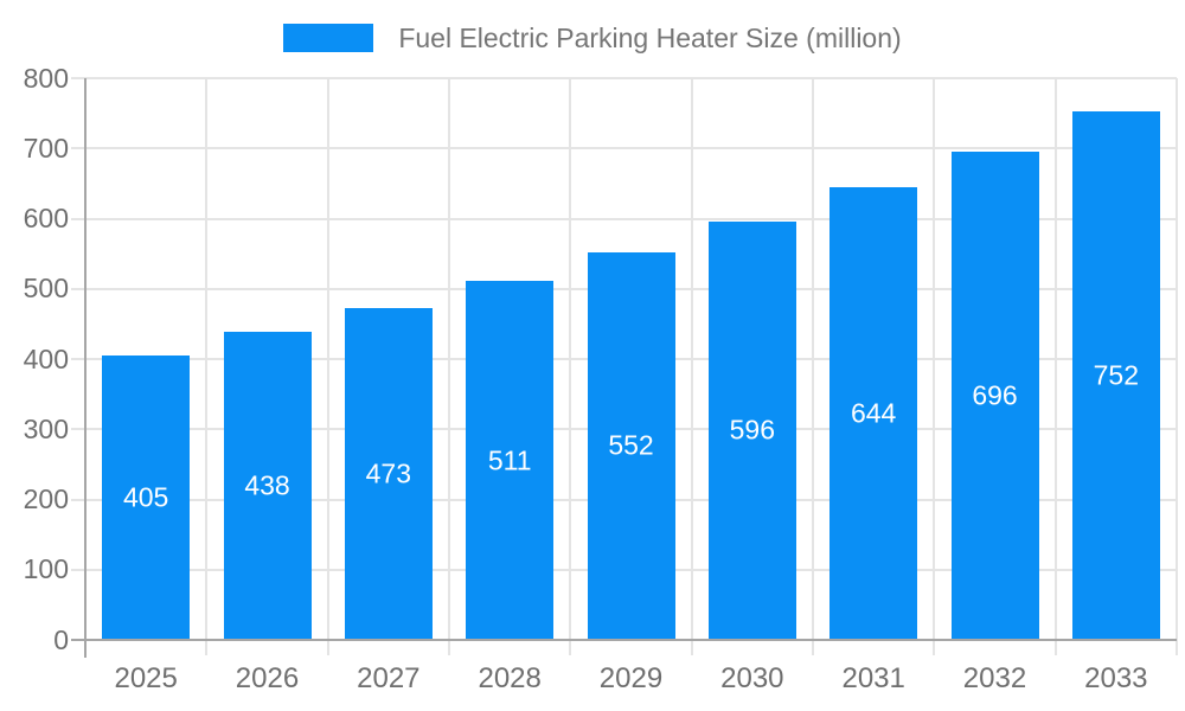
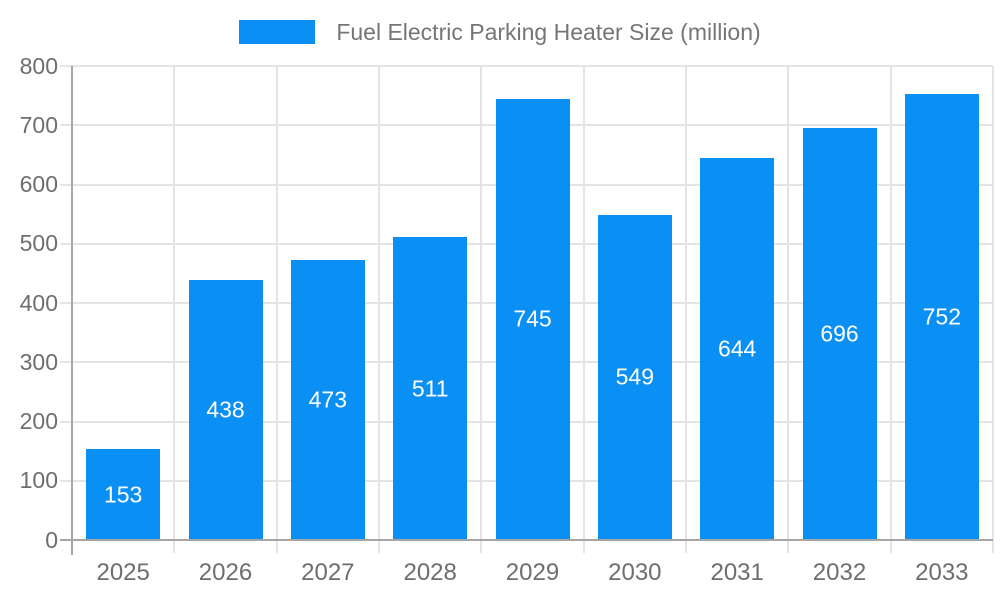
2025: 405 -> 153
2029: 552 -> 745
2030: 596 -> 549
